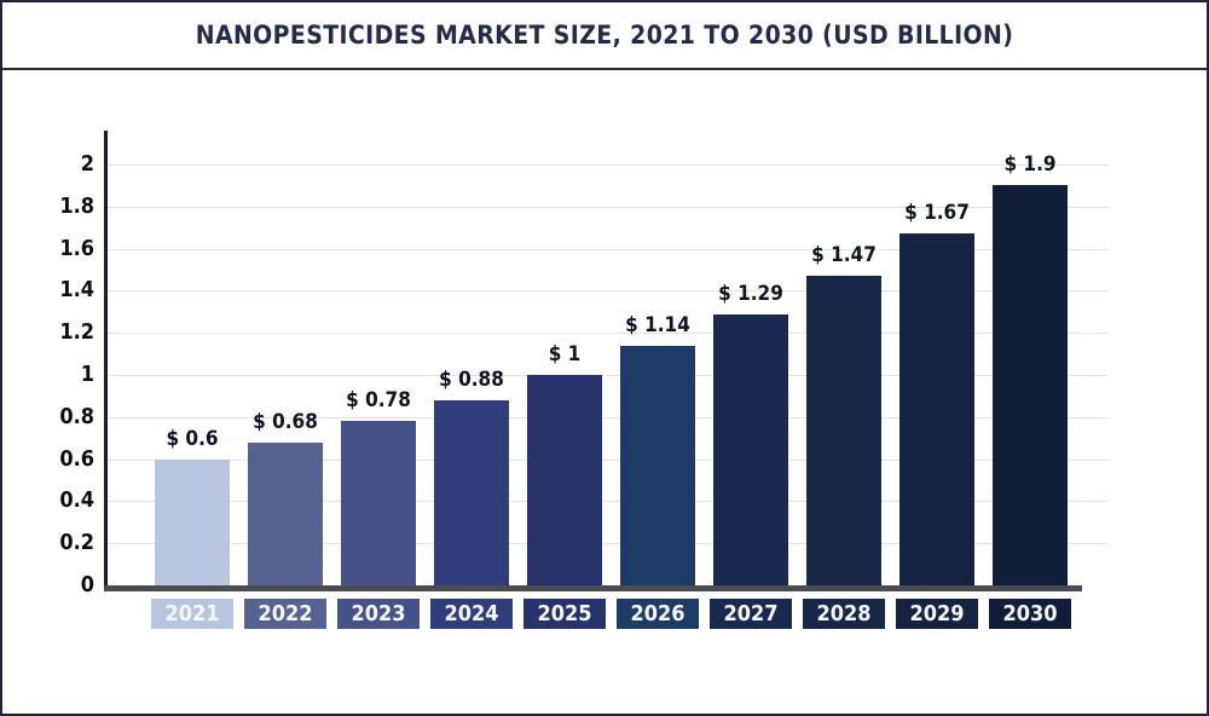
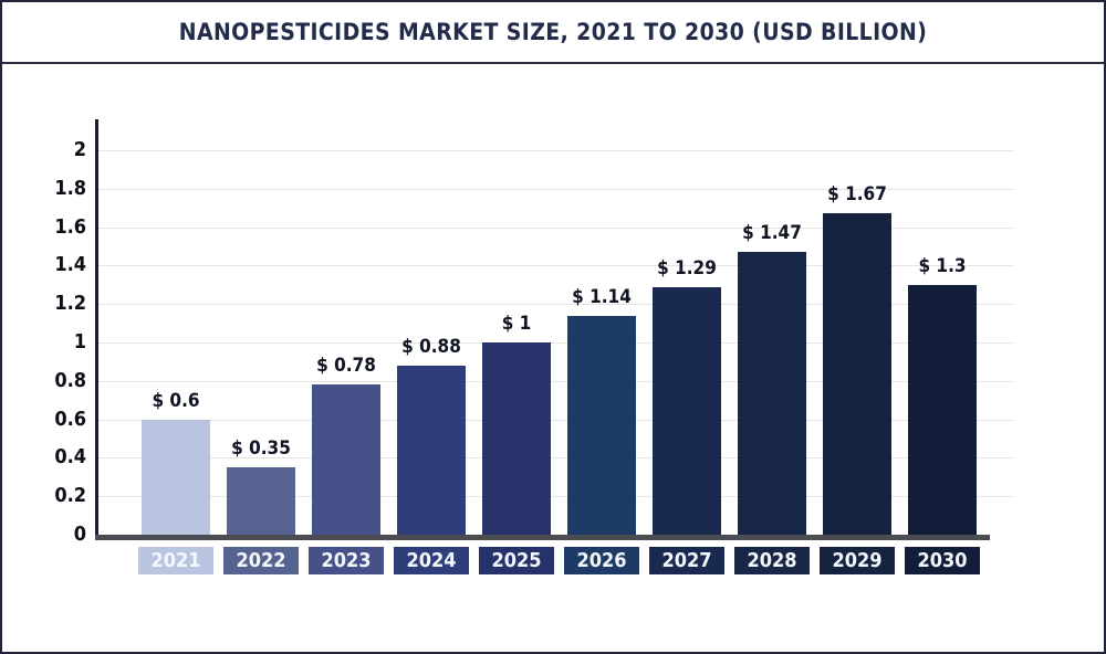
2022: 0.68 -> 0.35
2030: 1.9 -> 1.3
